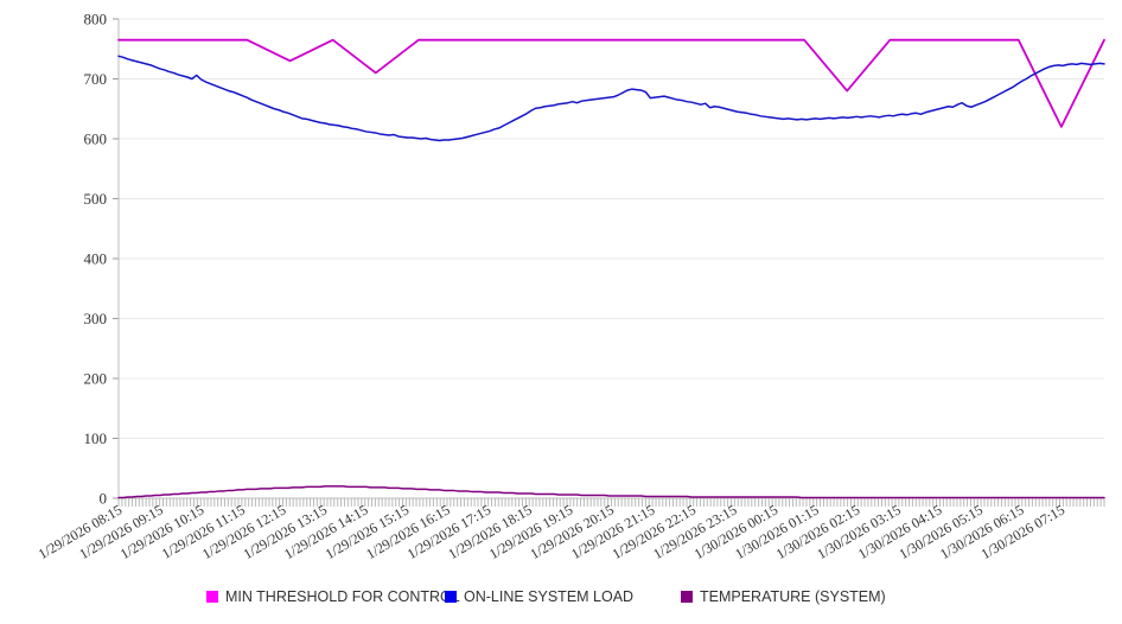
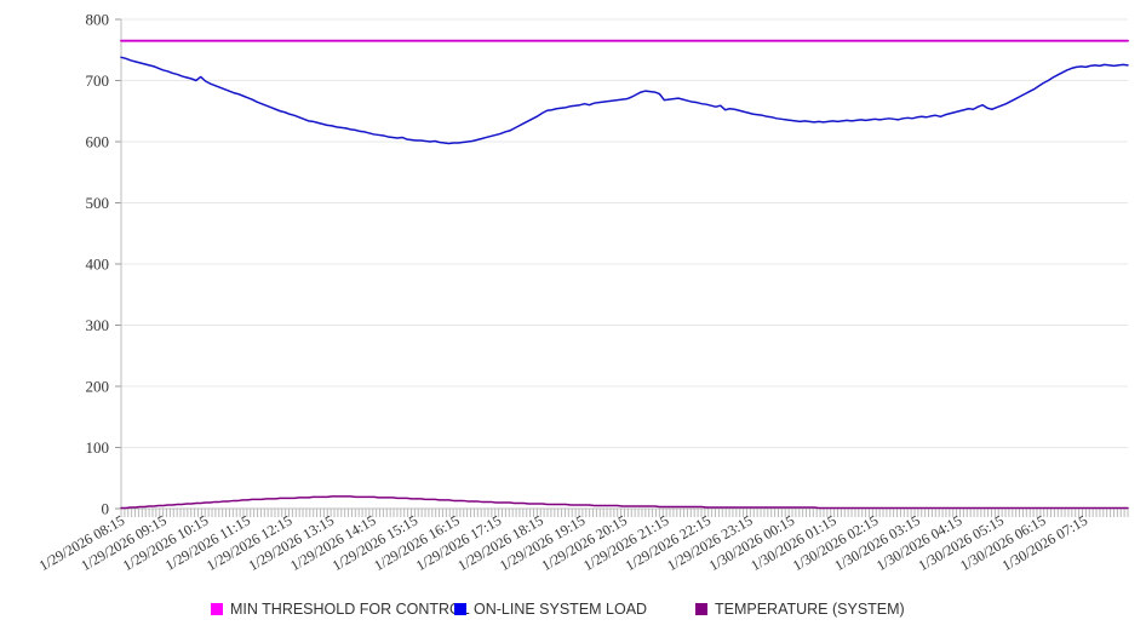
MIN THRESHOLD FOR CONTROL/1/29/2026 12:15: 730 -> 760
MIN THRESHOLD FOR CONTROL/1/29/2026 14:15: 710 -> 760
MIN THRESHOLD FOR CONTROL/1/30/2026 01:15: 680 -> 760
MIN THRESHOLD FOR CONTROL/1/30/2026 06:15: 620 -> 760
